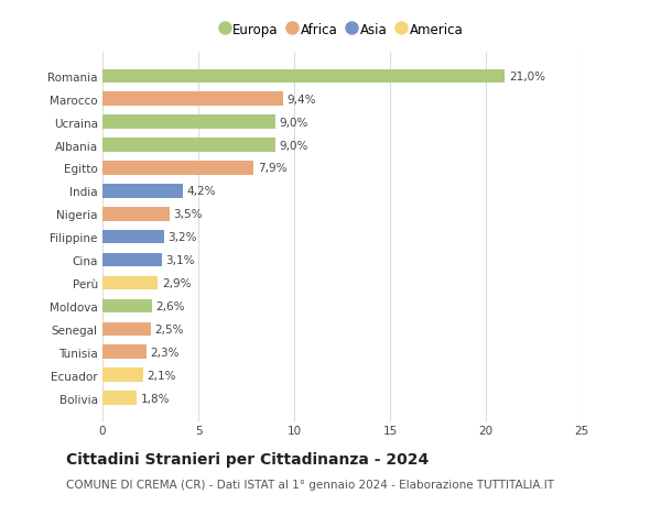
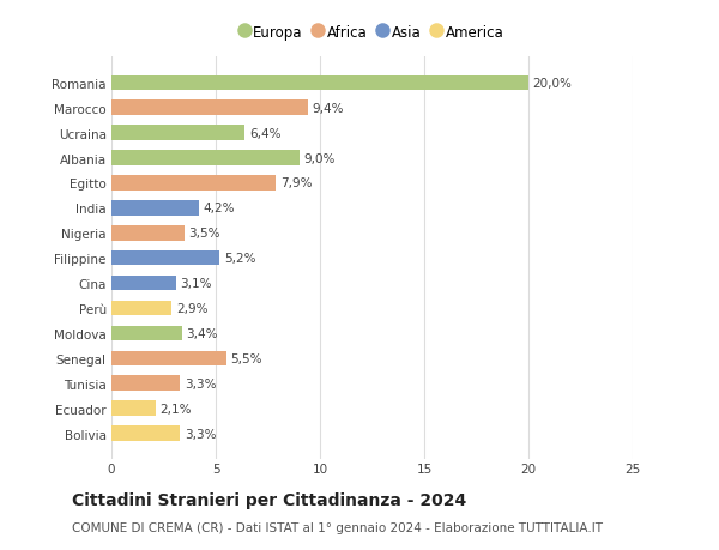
Romania: 21,0% -> 20,0%
Ucraina: 9,0% -> 6,4%
Filippine: 3,2% -> 5,2%
Moldova: 2,6% -> 3,4%
Senegal: 2,5% -> 5,5%
Tunisia: 2,3% -> 3,3%
Bolivia: 1,8% -> 3,3%
